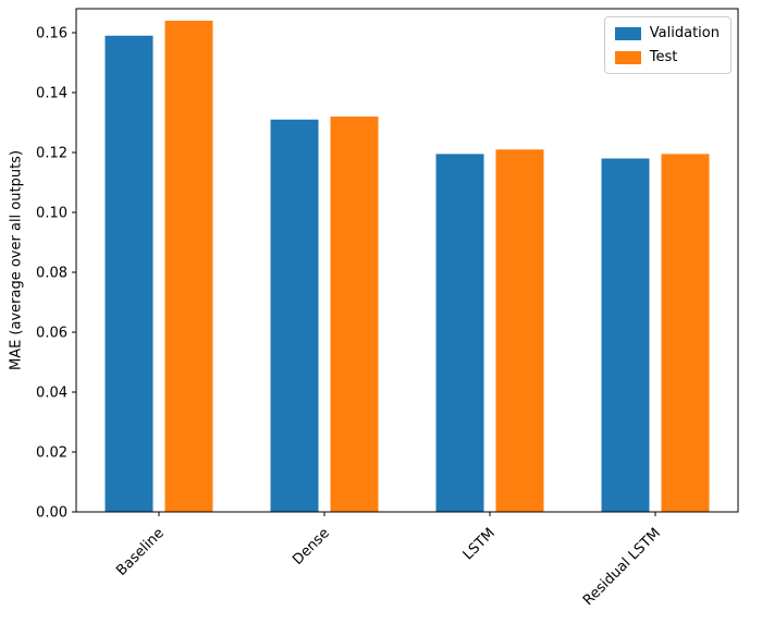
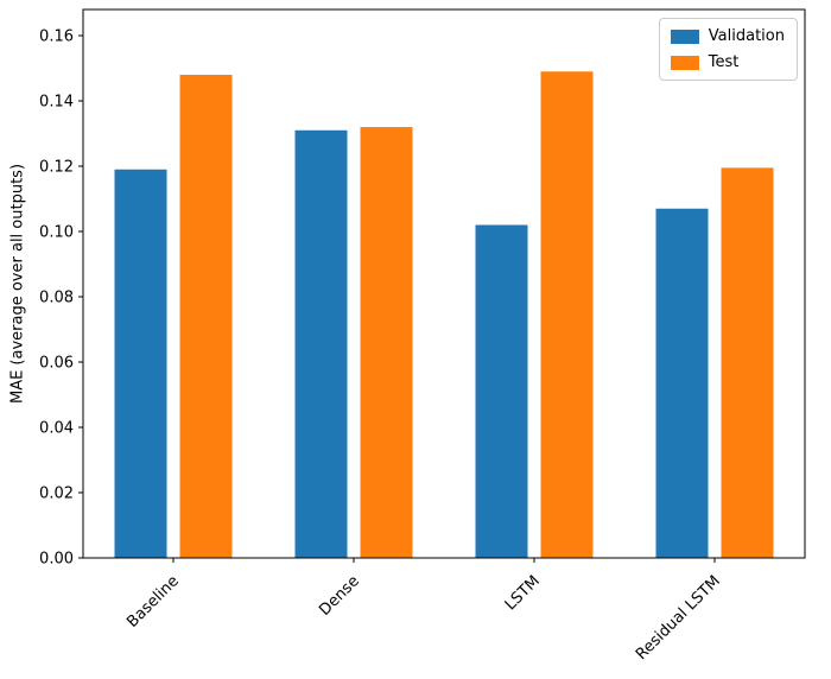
Validation/Baseline: 0.159 -> 0.119
Test/Baseline: 0.164 -> 0.148
Validation/LSTM: 0.119 -> 0.102
Test/LSTM: 0.121 -> 0.149
Validation/Residual LSTM: 0.118 -> 0.107
